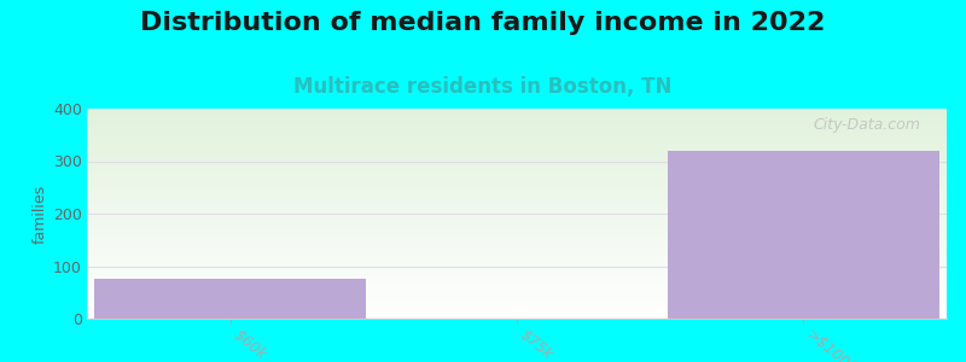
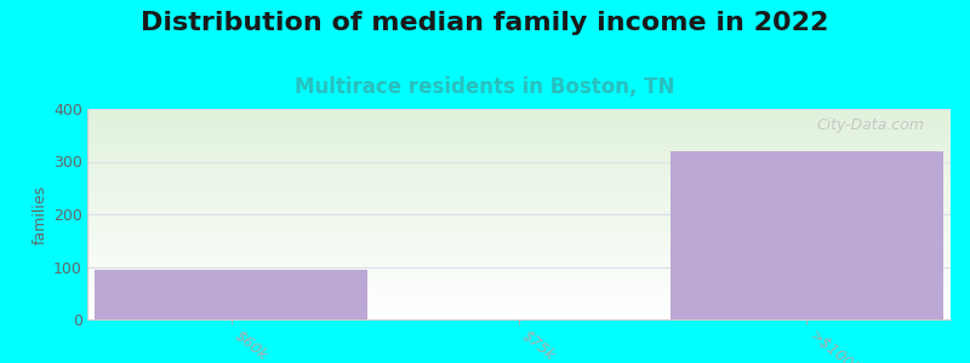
$60k: 75 -> 95
